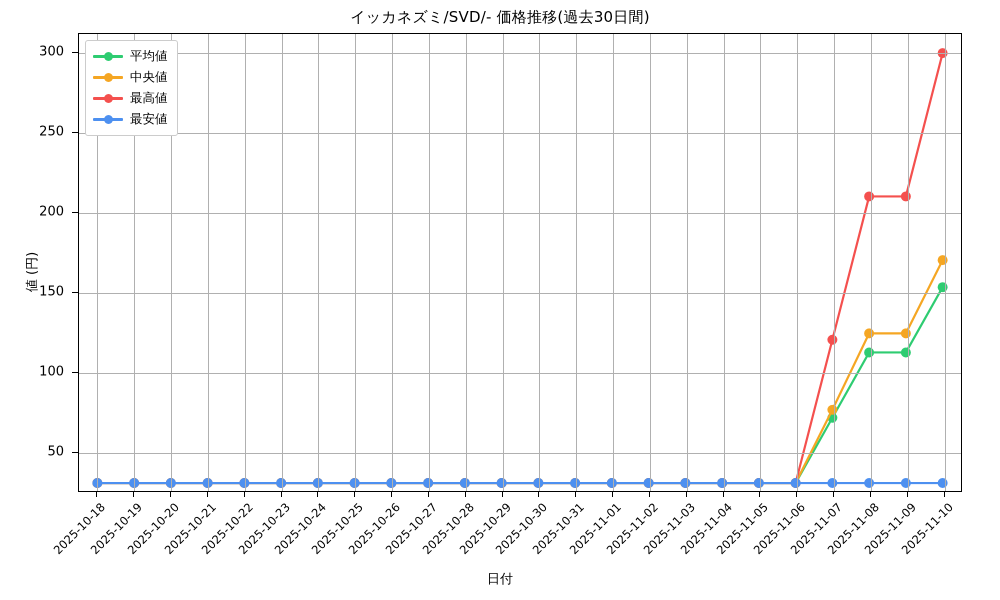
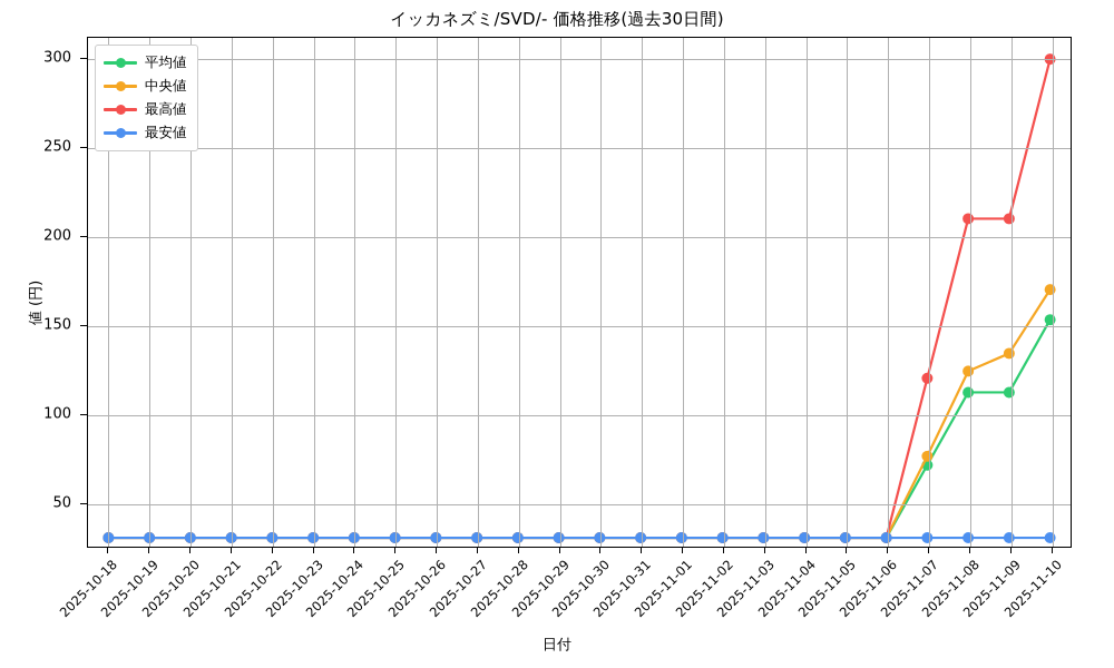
中央値/2025-11-09: 124 -> 134
